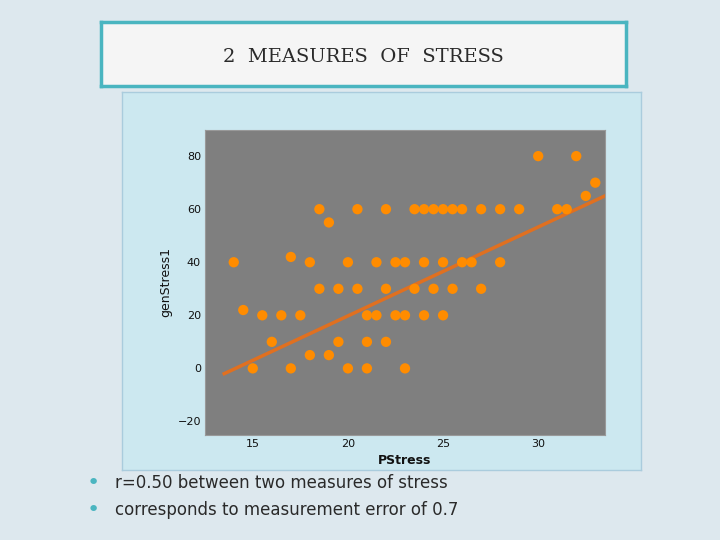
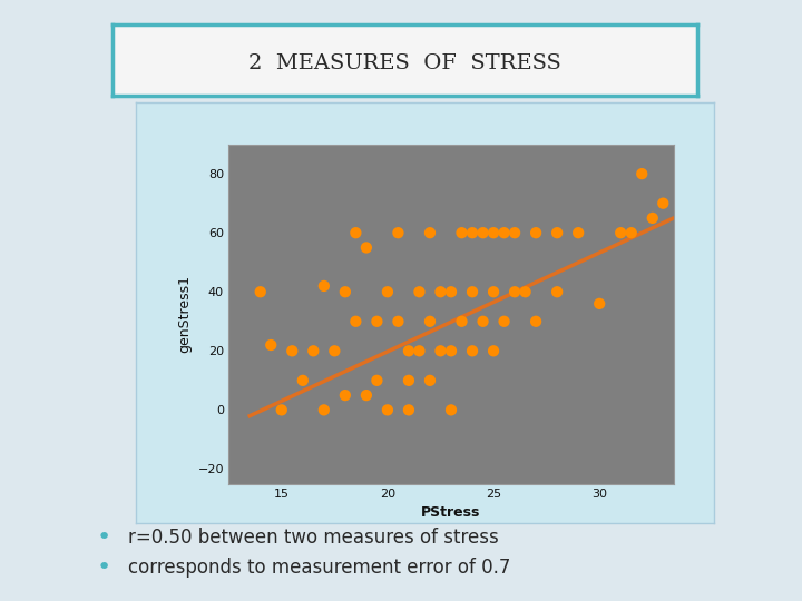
30: 80 -> 36
